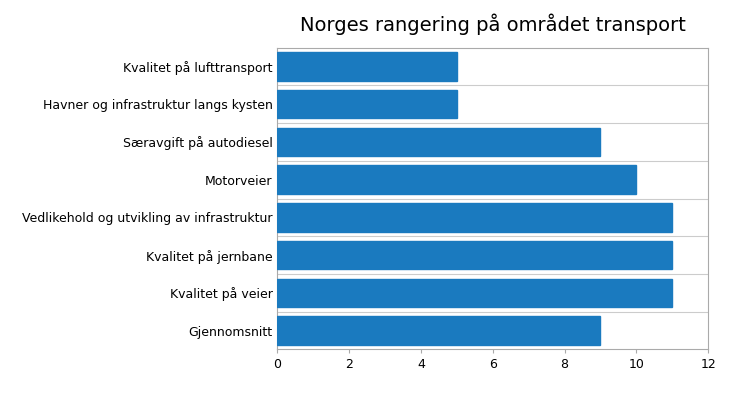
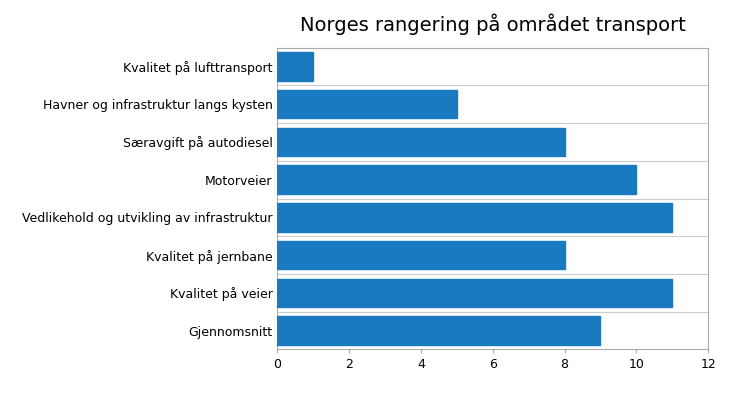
Kvalitet på lufttransport: 5 -> 1
Særavgift på autodiesel: 9 -> 8
Kvalitet på jernbane: 11 -> 8
